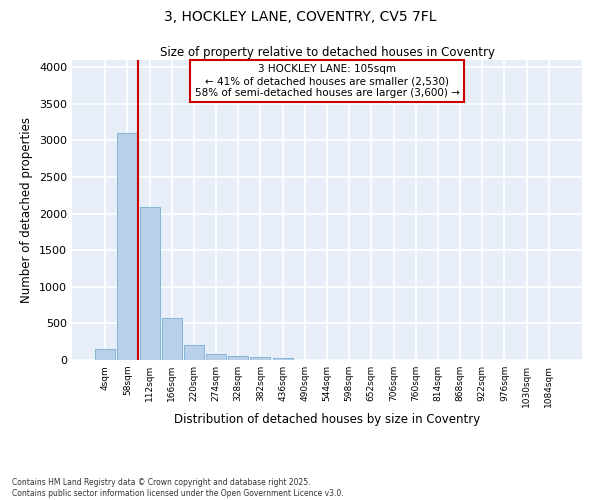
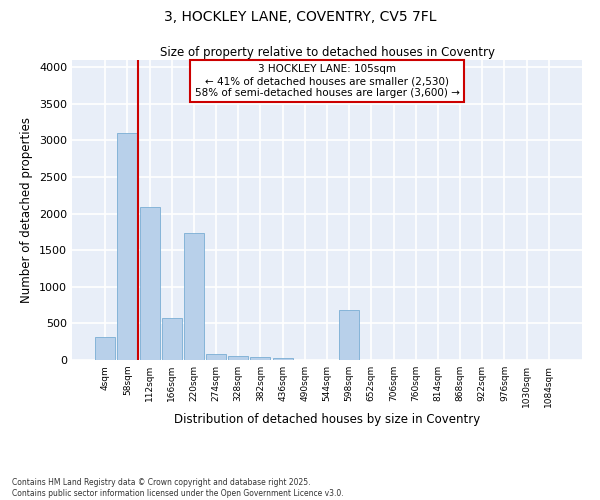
4sqm: 150 -> 320
220sqm: 200 -> 1740
598sqm: 0 -> 680
